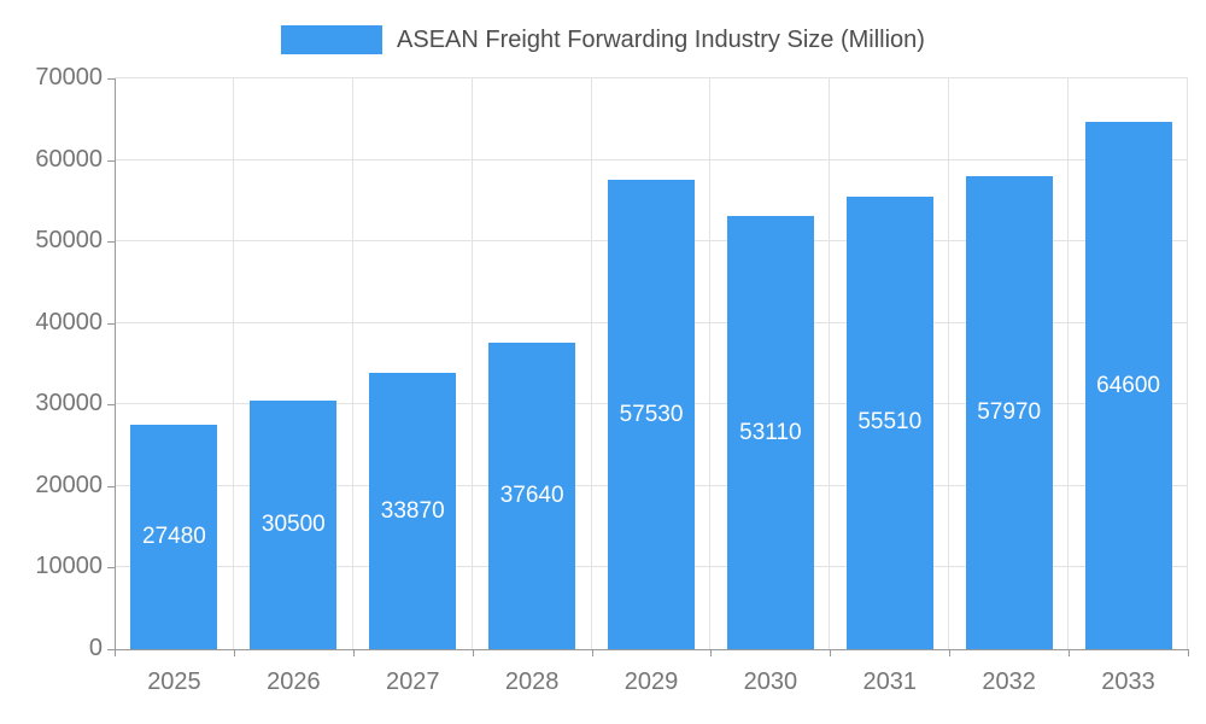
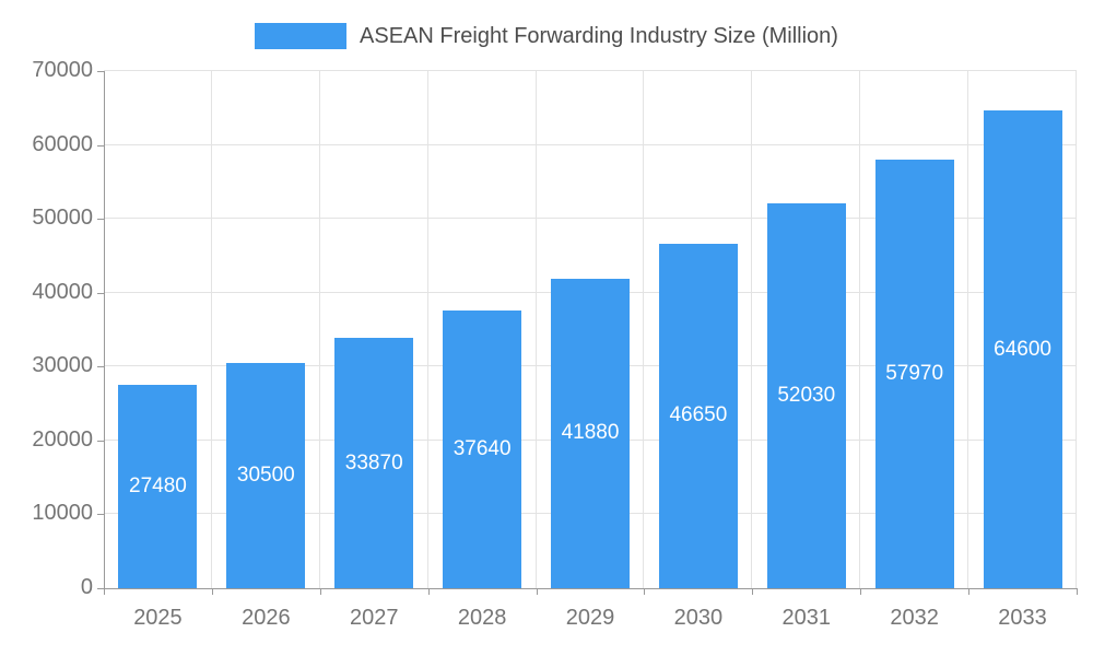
2029: 57530 -> 41880
2030: 53110 -> 46650
2031: 55510 -> 52030
